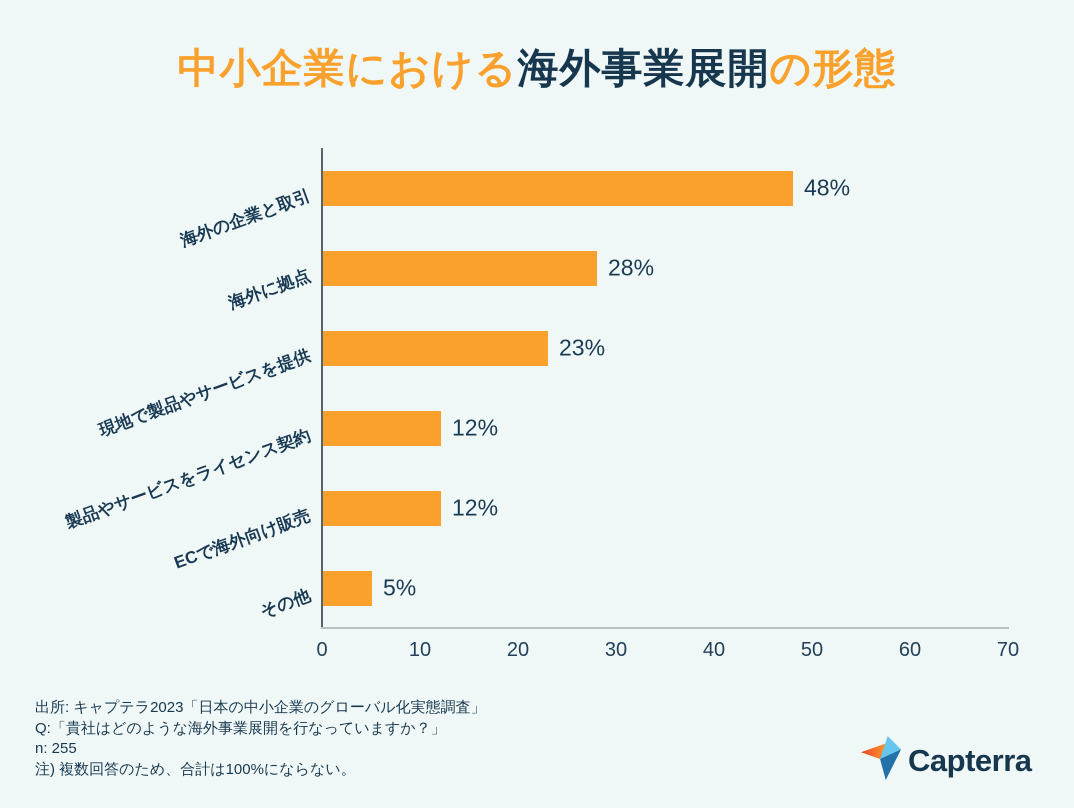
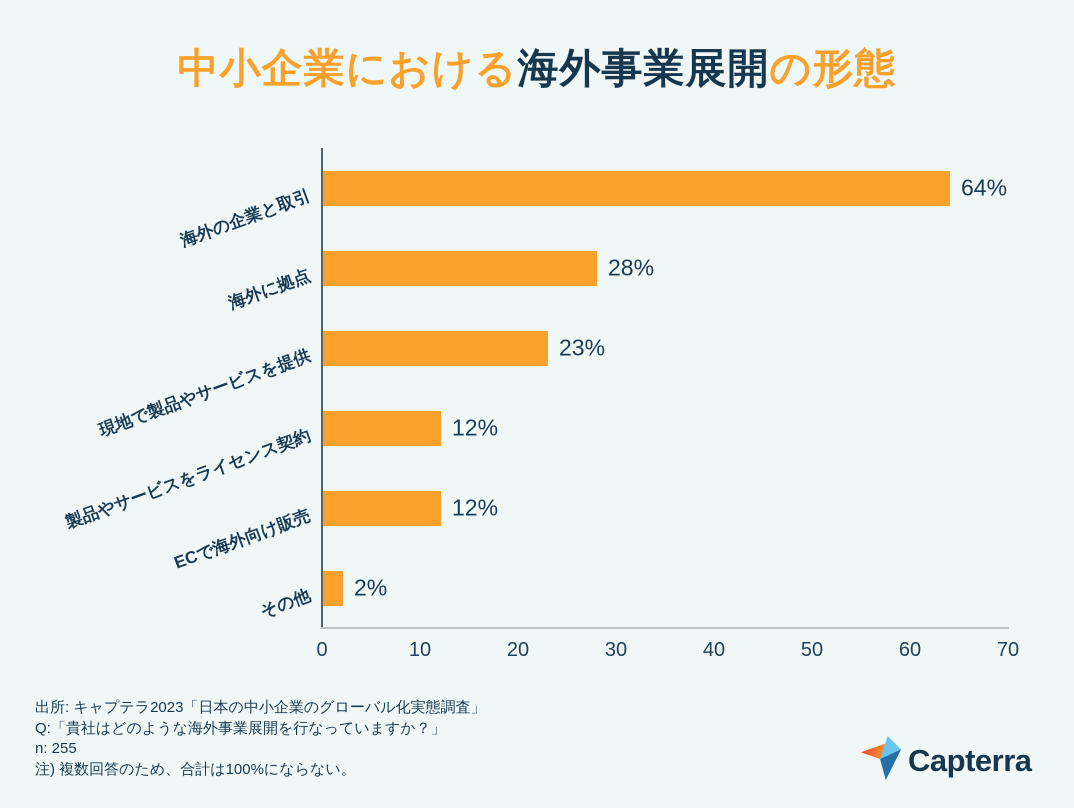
海外の企業と取引: 48% -> 64%
その他: 5% -> 2%
